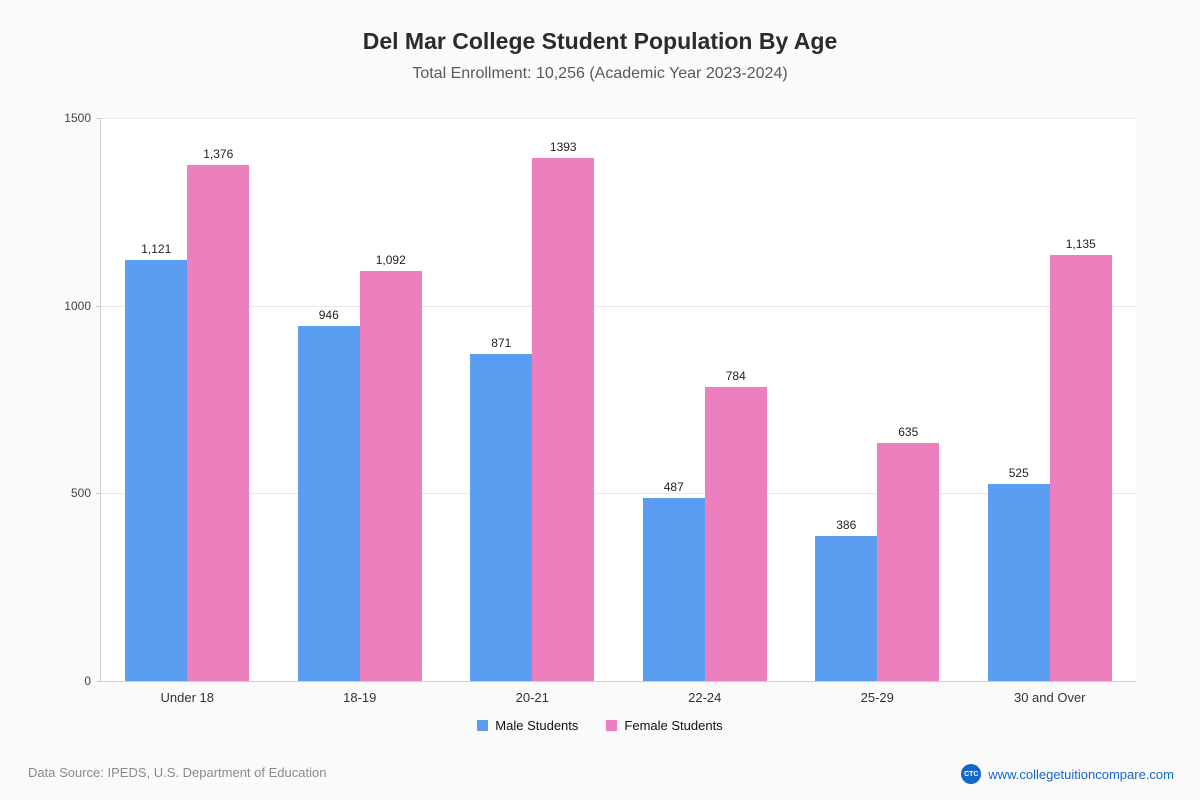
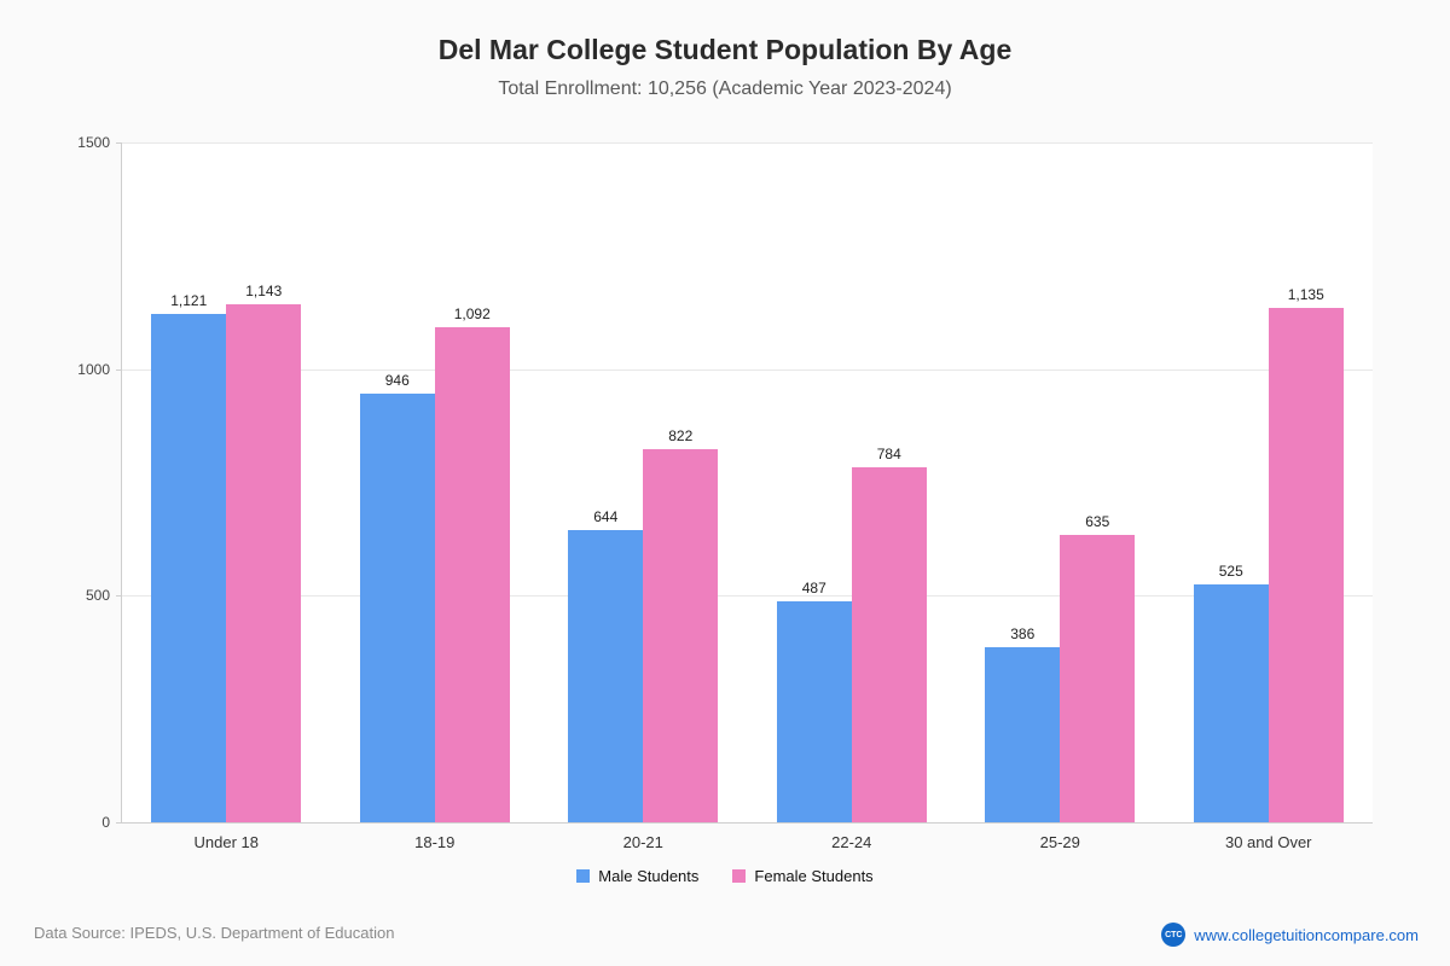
Female Students/Under 18: 1,376 -> 1,143
Male Students/20-21: 871 -> 644
Female Students/20-21: 1393 -> 822
